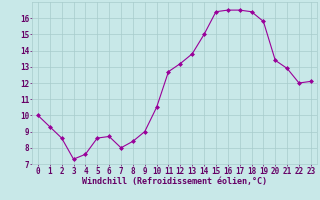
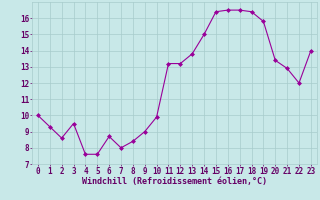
3: 7.3 -> 9.5
5: 8.6 -> 7.6
10: 10.5 -> 9.9
11: 12.7 -> 13.2
23: 12.1 -> 14.0
